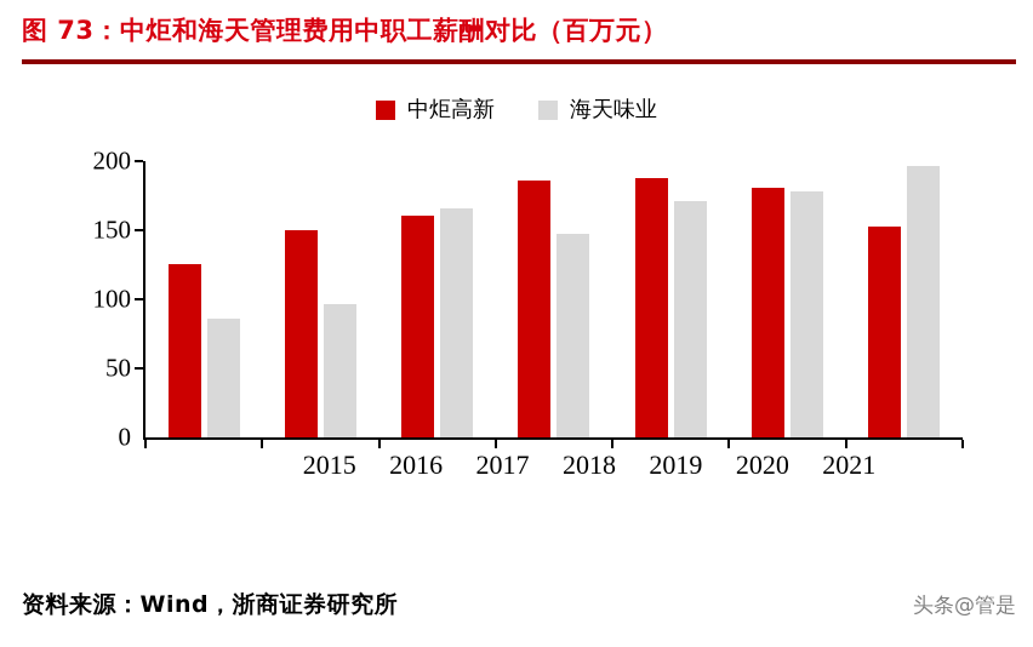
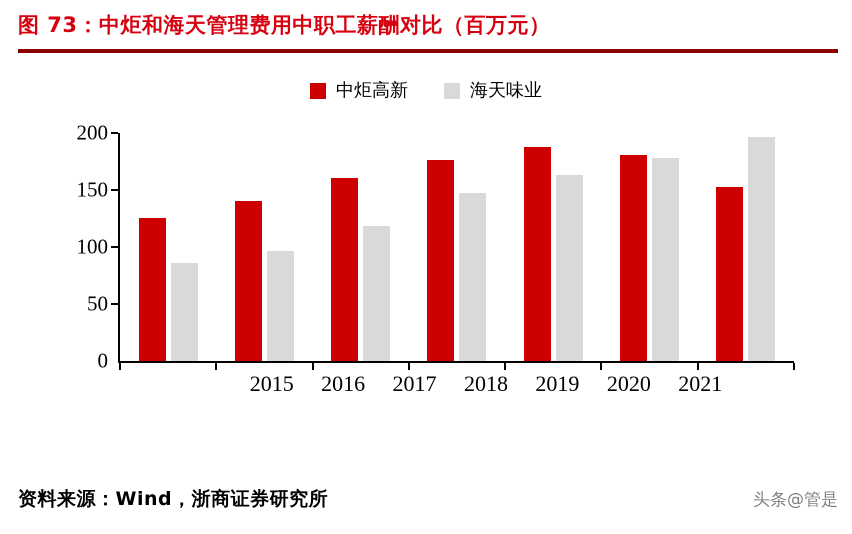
中炬高新/2016: 150 -> 141
海天味业/2017: 166 -> 119
中炬高新/2018: 186 -> 177
海天味业/2019: 171 -> 163
